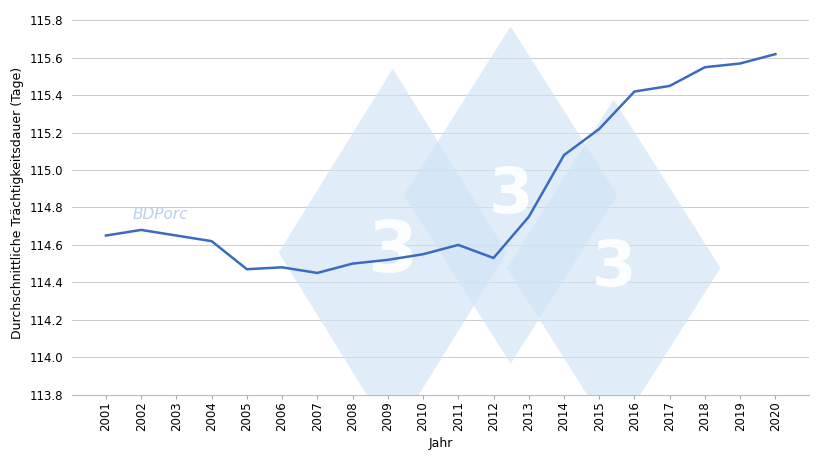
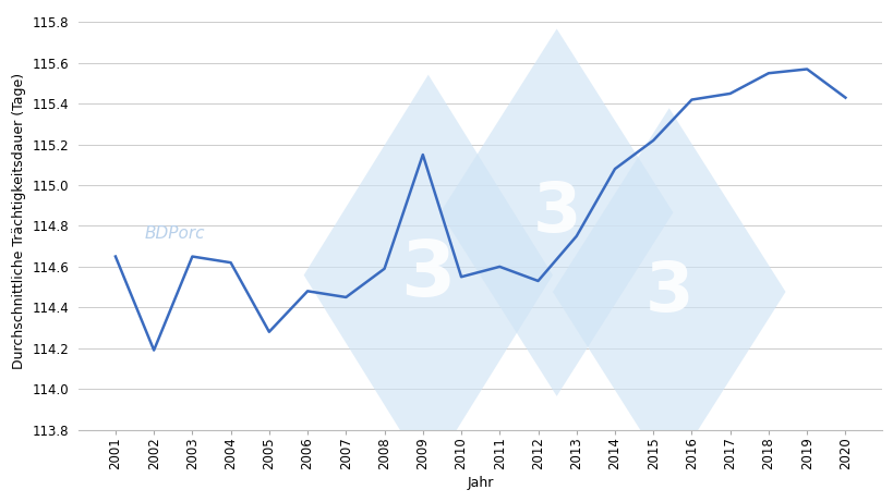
2002: 114.68 -> 114.19
2005: 114.47 -> 114.28
2008: 114.50 -> 114.59
2009: 114.52 -> 115.15
2020: 115.62 -> 115.43
